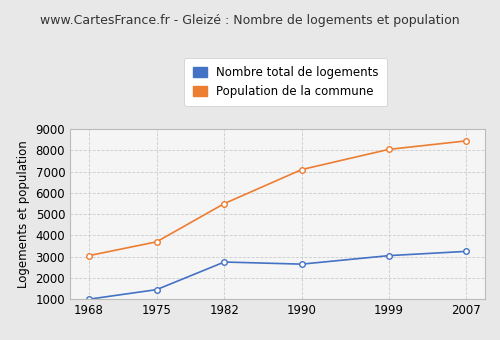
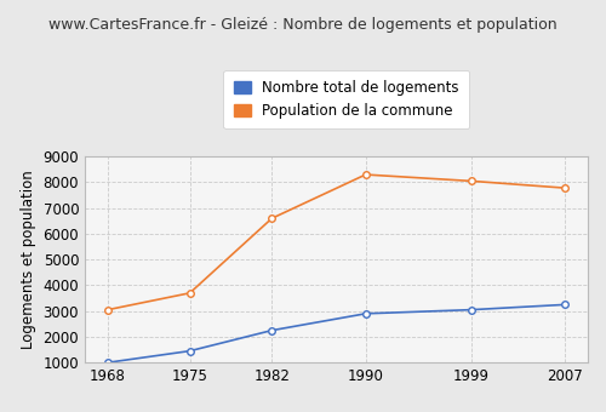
Nombre total de logements/1982: 2750 -> 2250
Population de la commune/1982: 5500 -> 6600
Nombre total de logements/1990: 2650 -> 2900
Population de la commune/1990: 7100 -> 8300
Population de la commune/2007: 8450 -> 7780
